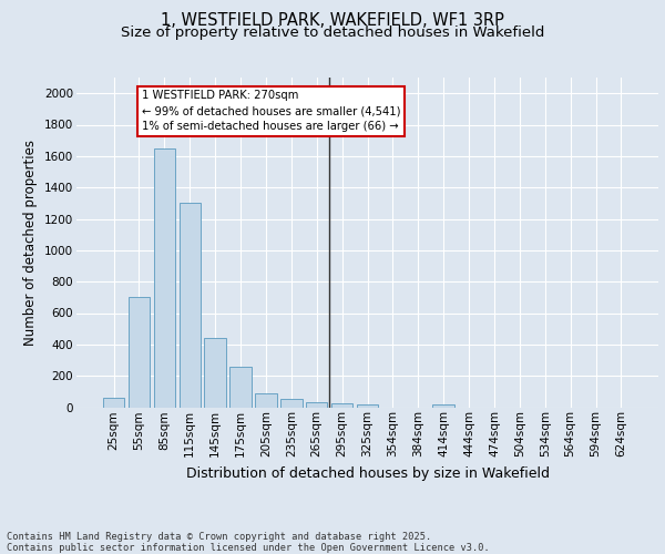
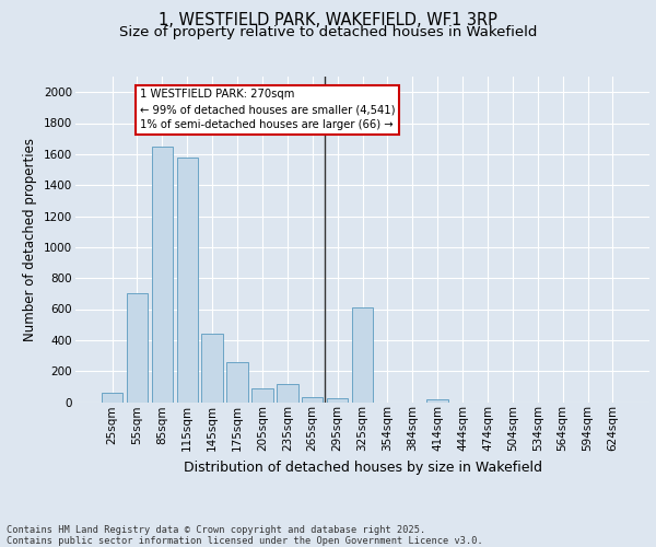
115sqm: 1300 -> 1580
235sqm: 60 -> 120
325sqm: 20 -> 610
